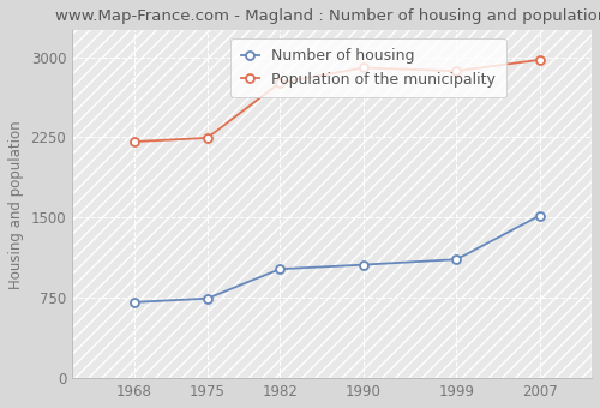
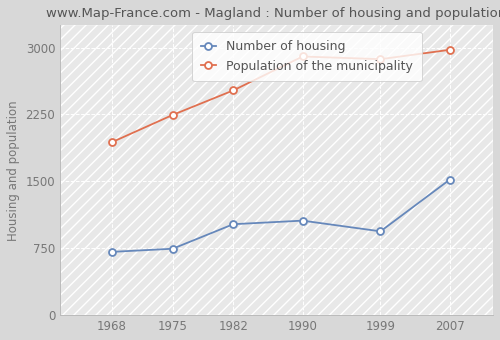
Population of the municipality/1968: 2210 -> 1940
Population of the municipality/1982: 2760 -> 2520
Number of housing/1999: 1110 -> 940
